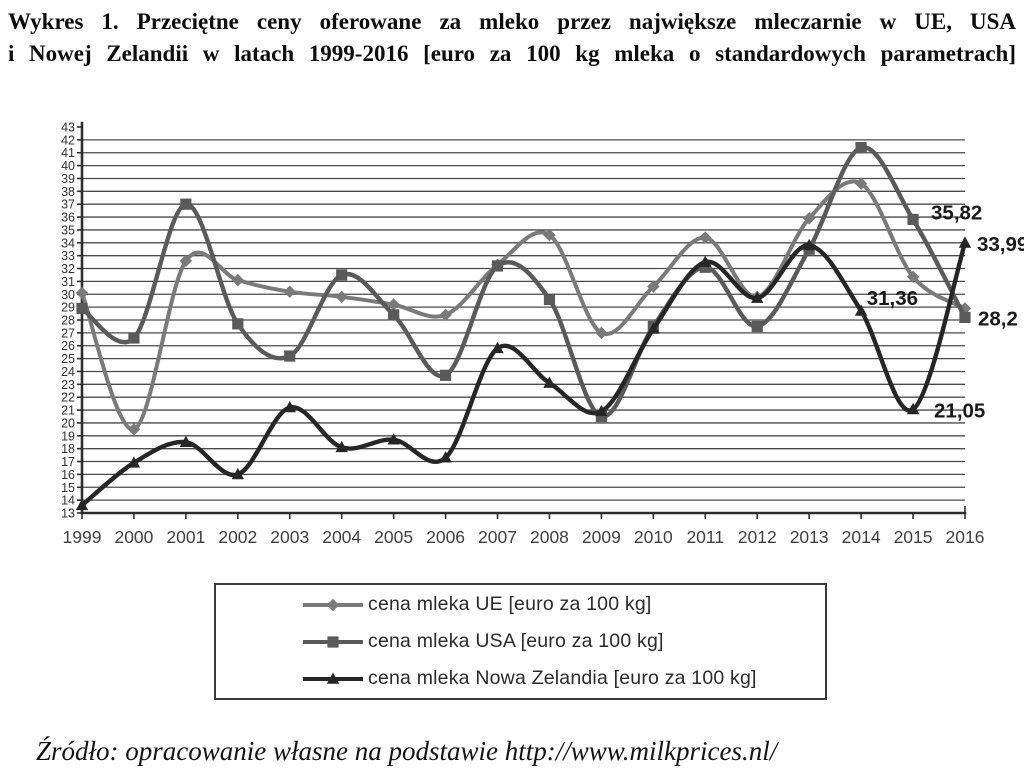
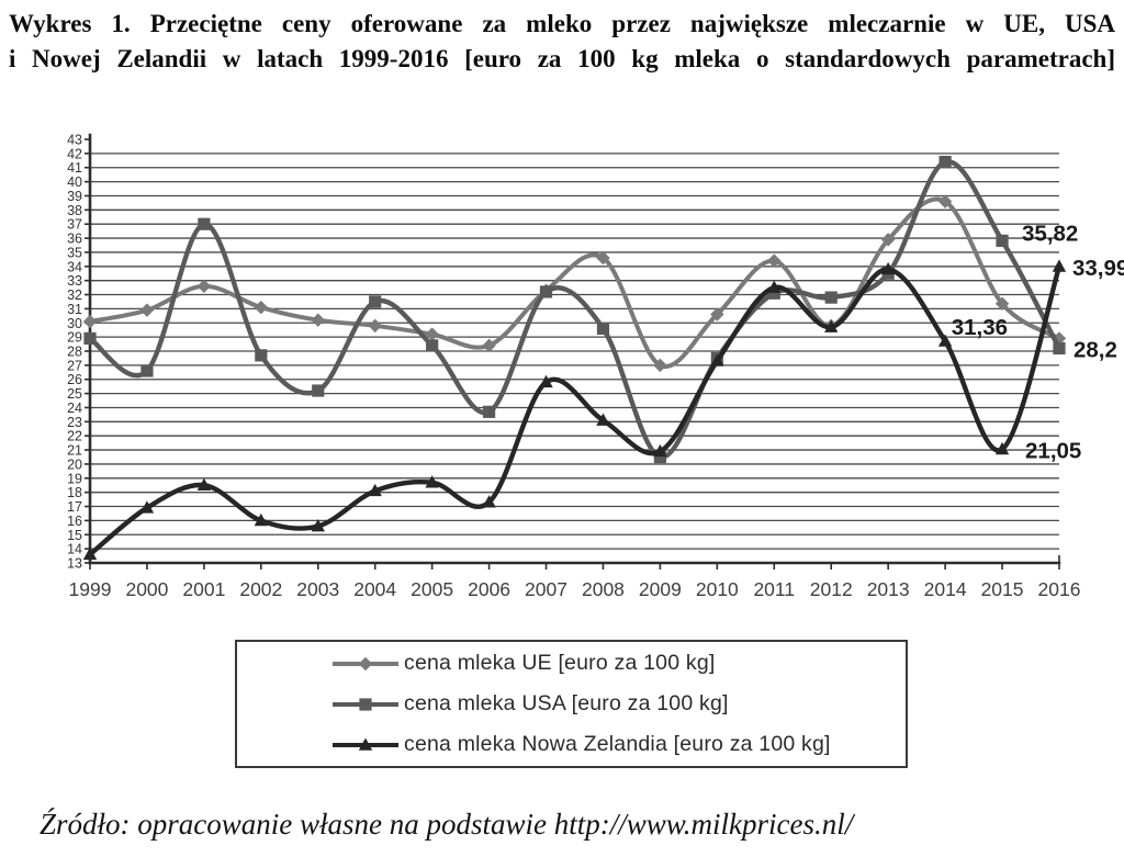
cena mleka UE [euro za 100 kg]/2000: 19.5 -> 30.9
cena mleka Nowa Zelandia [euro za 100 kg]/2003: 21.2 -> 15.6
cena mleka USA [euro za 100 kg]/2012: 27.5 -> 31.8
